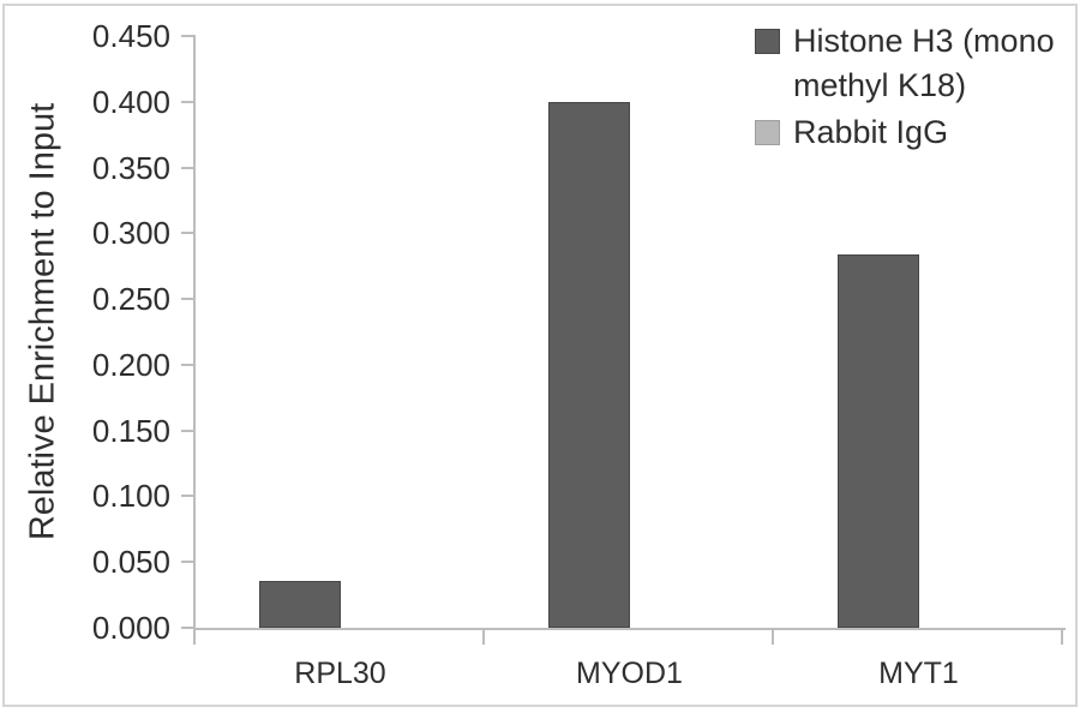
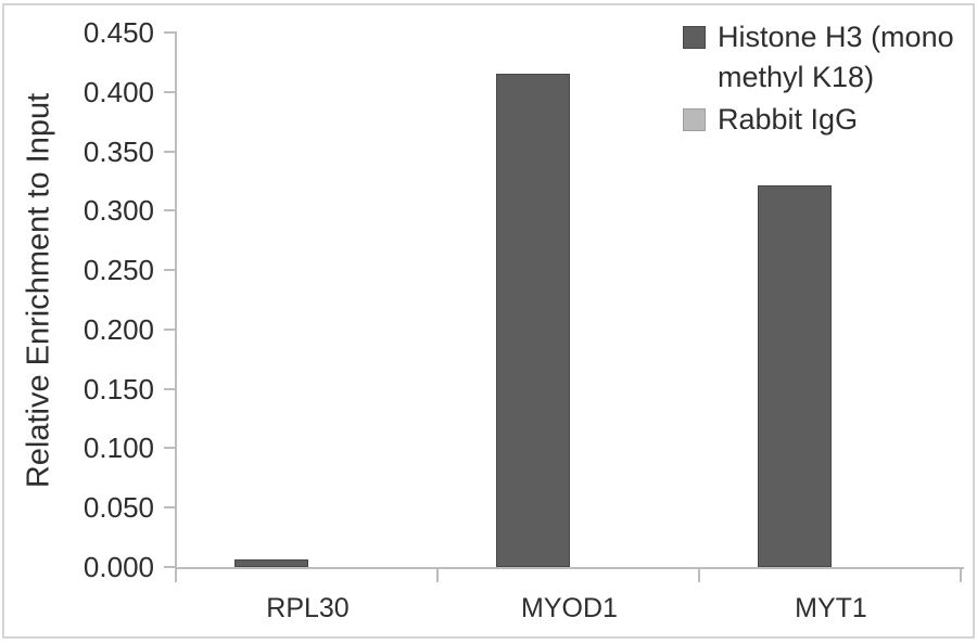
Histone H3 (mono methyl K18)/RPL30: 0.036 -> 0.006
Histone H3 (mono methyl K18)/MYOD1: 0.400 -> 0.415
Histone H3 (mono methyl K18)/MYT1: 0.284 -> 0.321
